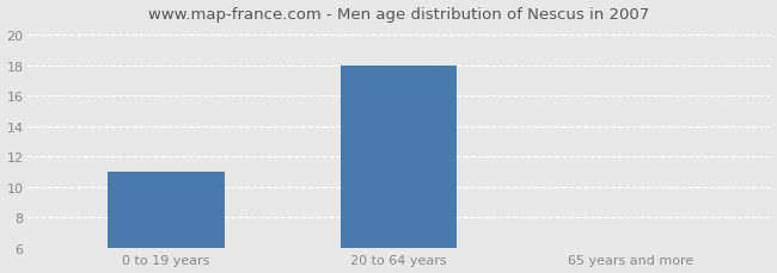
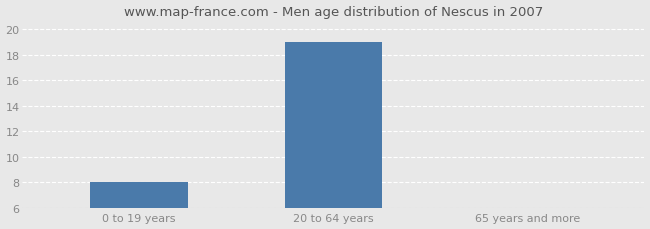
0 to 19 years: 11 -> 8
20 to 64 years: 18 -> 19
